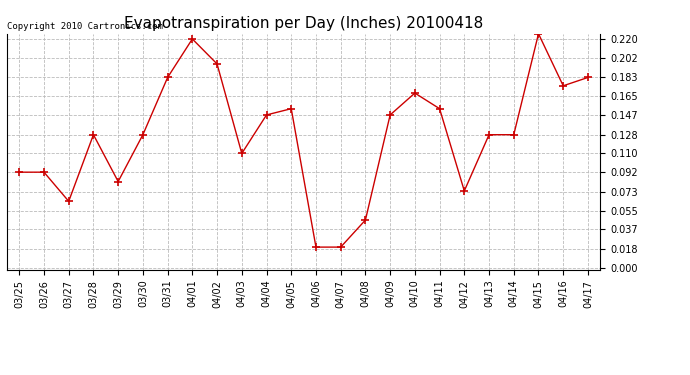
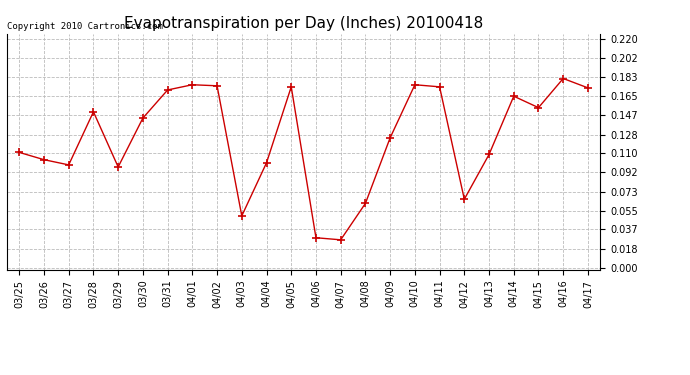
03/25: 0.092 -> 0.111
03/26: 0.092 -> 0.104
03/27: 0.064 -> 0.099
03/28: 0.128 -> 0.150
03/29: 0.083 -> 0.097
03/30: 0.128 -> 0.144
03/31: 0.183 -> 0.171
04/01: 0.220 -> 0.176
04/02: 0.196 -> 0.175
04/03: 0.110 -> 0.050
04/04: 0.147 -> 0.101
04/05: 0.153 -> 0.174
04/06: 0.020 -> 0.029
04/07: 0.020 -> 0.027
04/08: 0.046 -> 0.062
04/09: 0.147 -> 0.125
04/10: 0.168 -> 0.176
04/11: 0.153 -> 0.174
04/12: 0.074 -> 0.066
04/13: 0.128 -> 0.109
04/14: 0.128 -> 0.165
04/15: 0.225 -> 0.154
04/16: 0.175 -> 0.182
04/17: 0.183 -> 0.173
